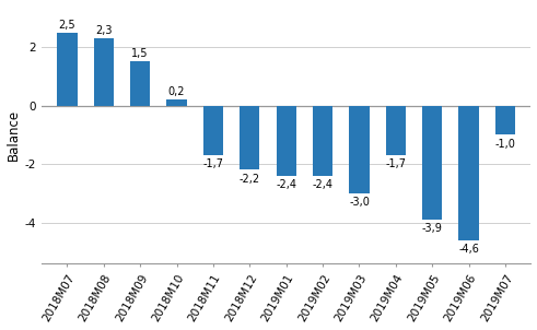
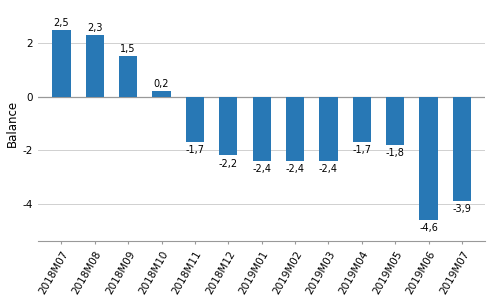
2019M03: -3,0 -> -2,4
2019M05: -3,9 -> -1,8
2019M07: -1,0 -> -3,9
